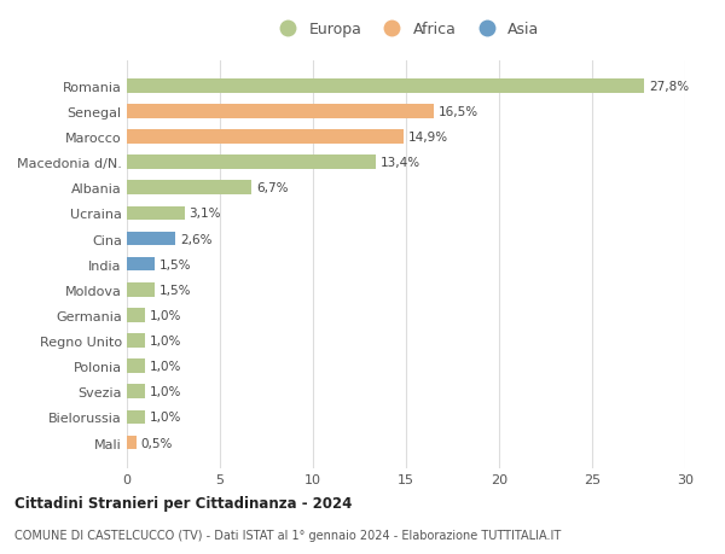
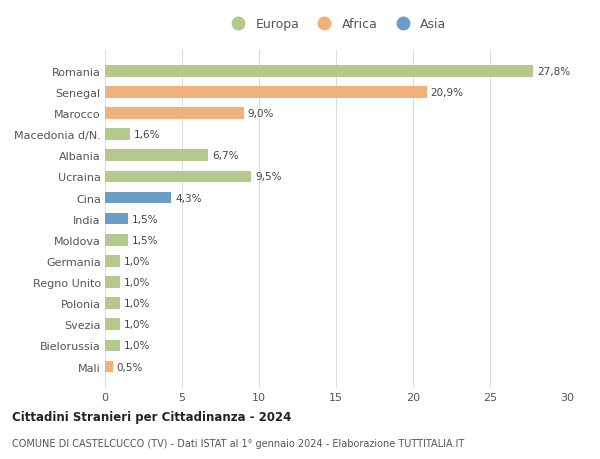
Senegal: 16,5% -> 20,9%
Marocco: 14,9% -> 9,0%
Macedonia d/N.: 13,4% -> 1,6%
Ucraina: 3,1% -> 9,5%
Cina: 2,6% -> 4,3%
